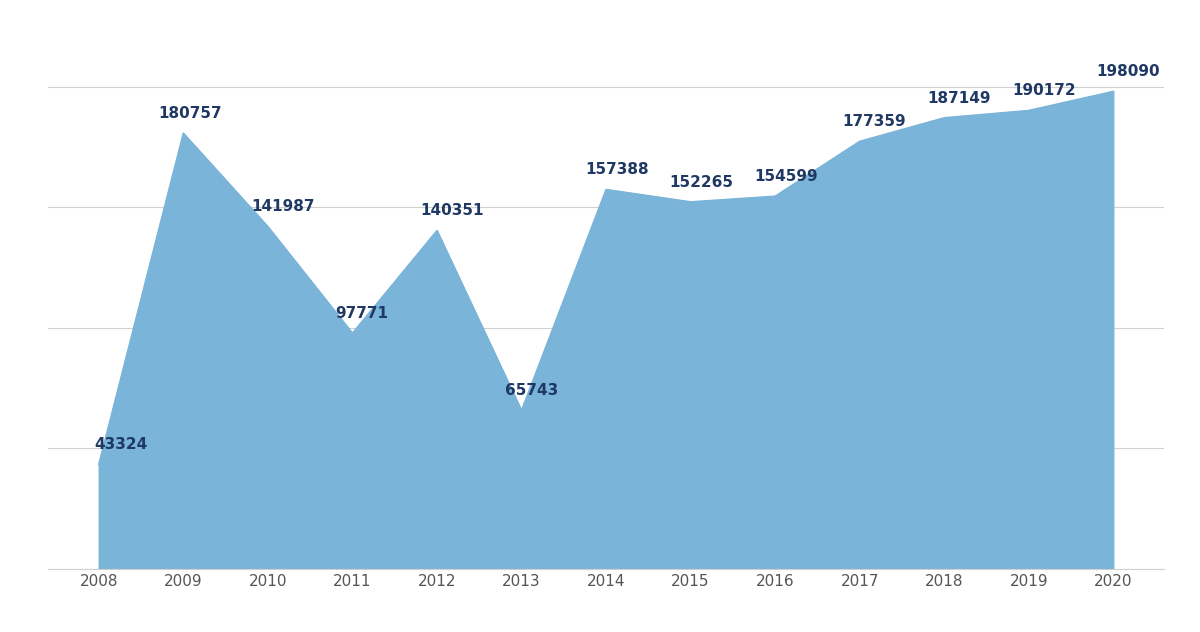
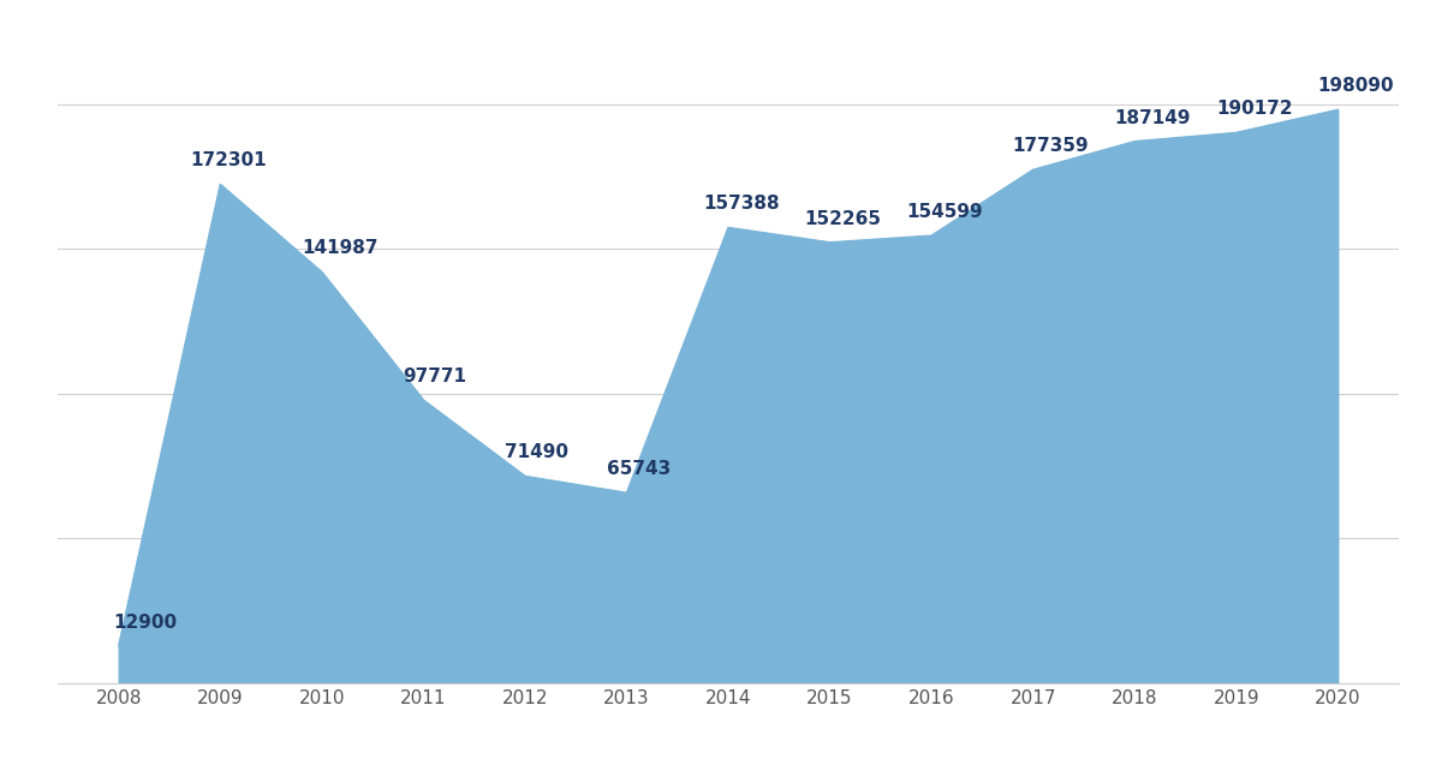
2008: 43324 -> 12900
2009: 180757 -> 172301
2012: 140351 -> 71490
